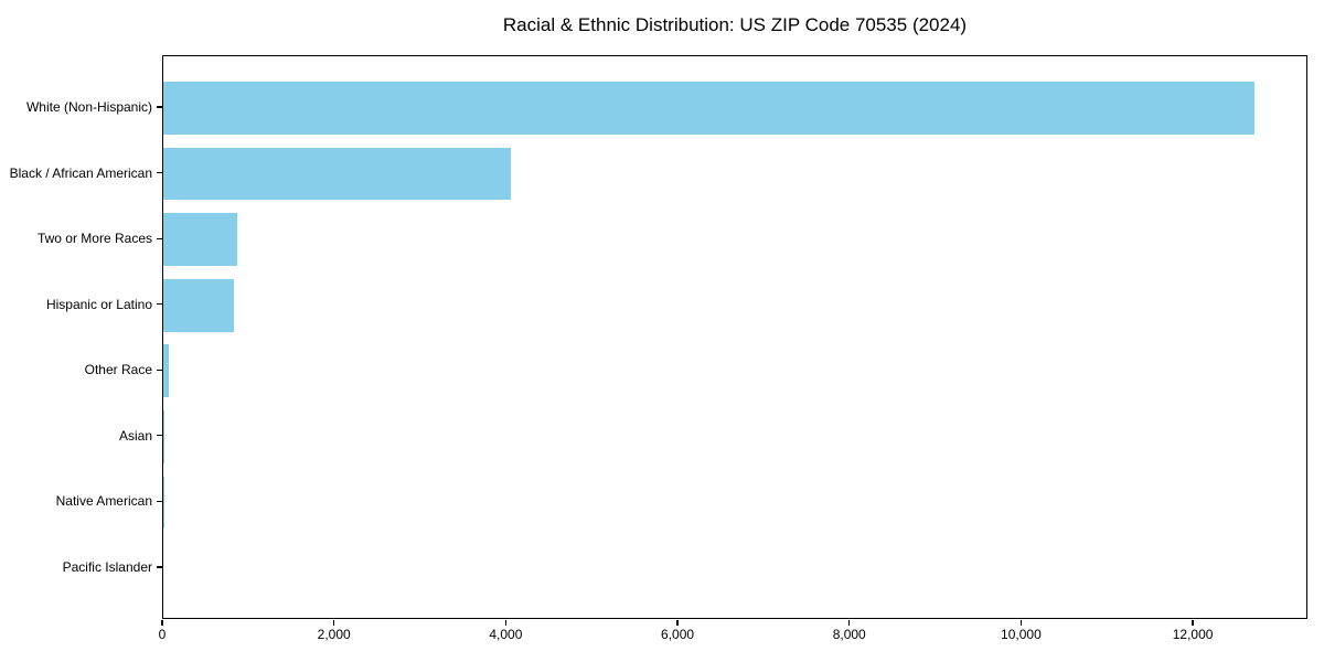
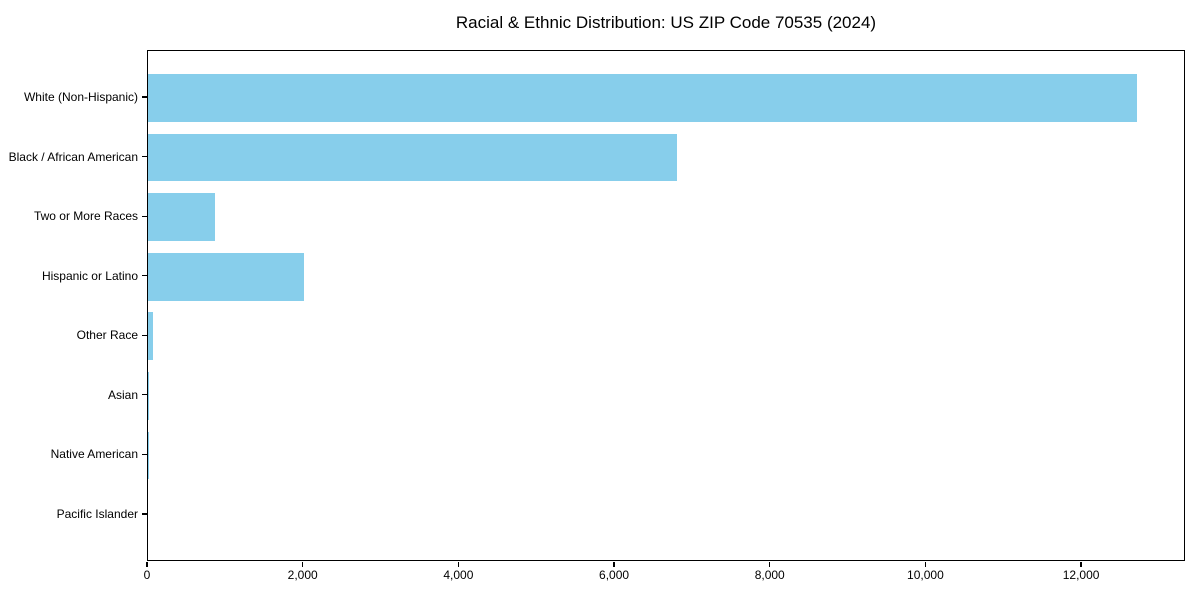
Black / African American: 4000 -> 6800
Hispanic or Latino: 800 -> 2000
